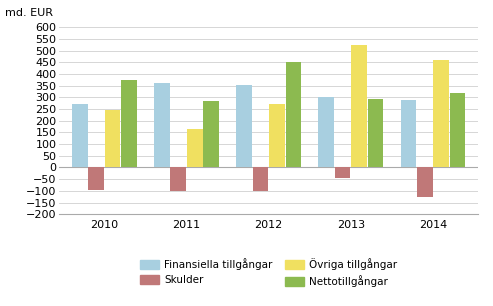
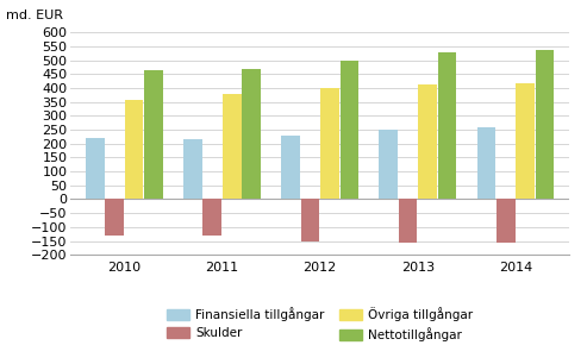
Finansiella tillgångar/2010: 270 -> 220
Skulder/2010: -95 -> -130
Övriga tillgångar/2010: 245 -> 358
Nettotillgångar/2010: 375 -> 465
Finansiella tillgångar/2011: 360 -> 215
Skulder/2011: -100 -> -130
Övriga tillgångar/2011: 165 -> 378
Nettotillgångar/2011: 285 -> 470
Finansiella tillgångar/2012: 355 -> 230
Skulder/2012: -100 -> -150
Övriga tillgångar/2012: 270 -> 400
Nettotillgångar/2012: 450 -> 500
Finansiella tillgångar/2013: 300 -> 250
Skulder/2013: -45 -> -155
Övriga tillgångar/2013: 525 -> 412
Nettotillgångar/2013: 295 -> 528
Finansiella tillgångar/2014: 290 -> 258
Skulder/2014: -125 -> -155
Övriga tillgångar/2014: 460 -> 418
Nettotillgångar/2014: 320 -> 538
